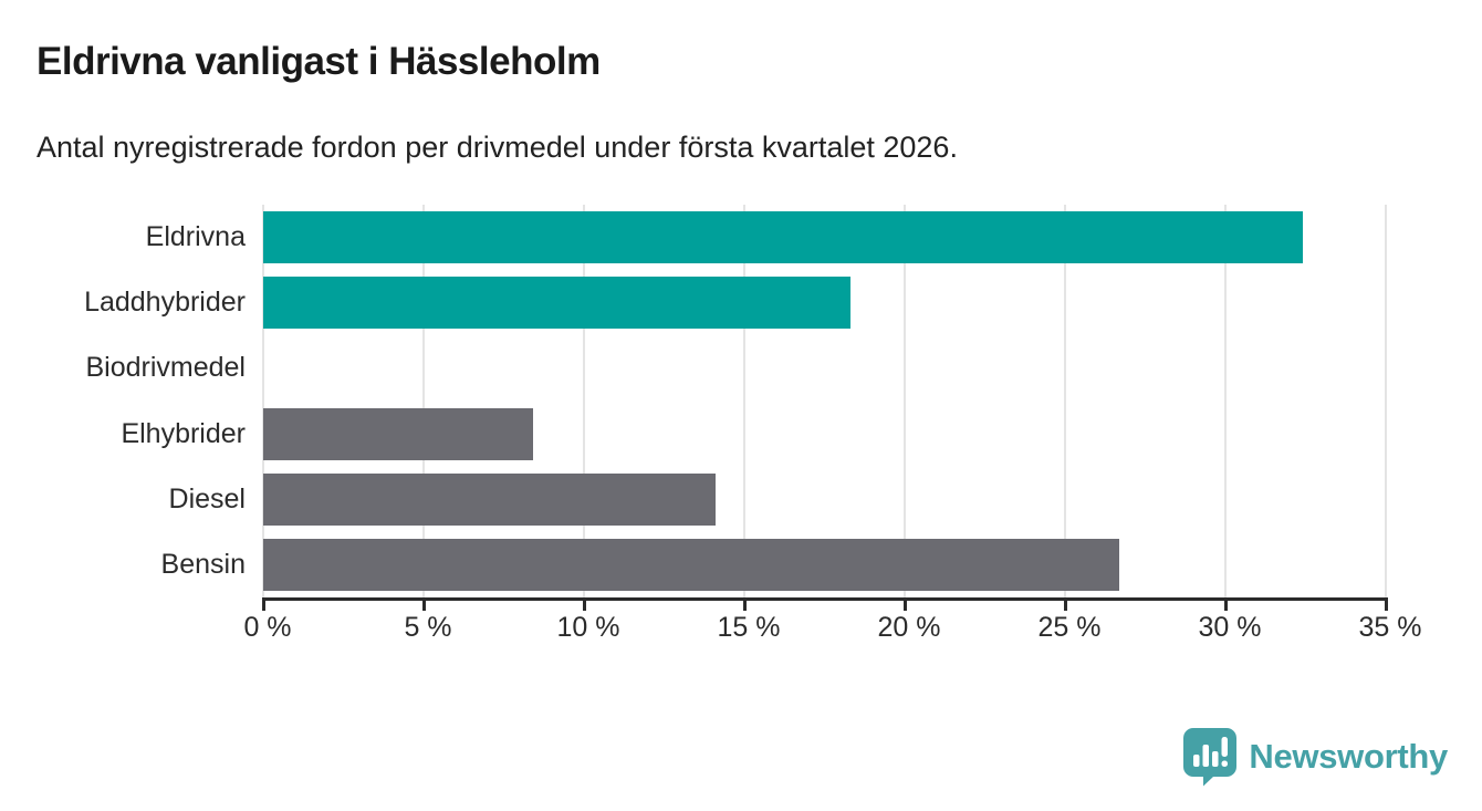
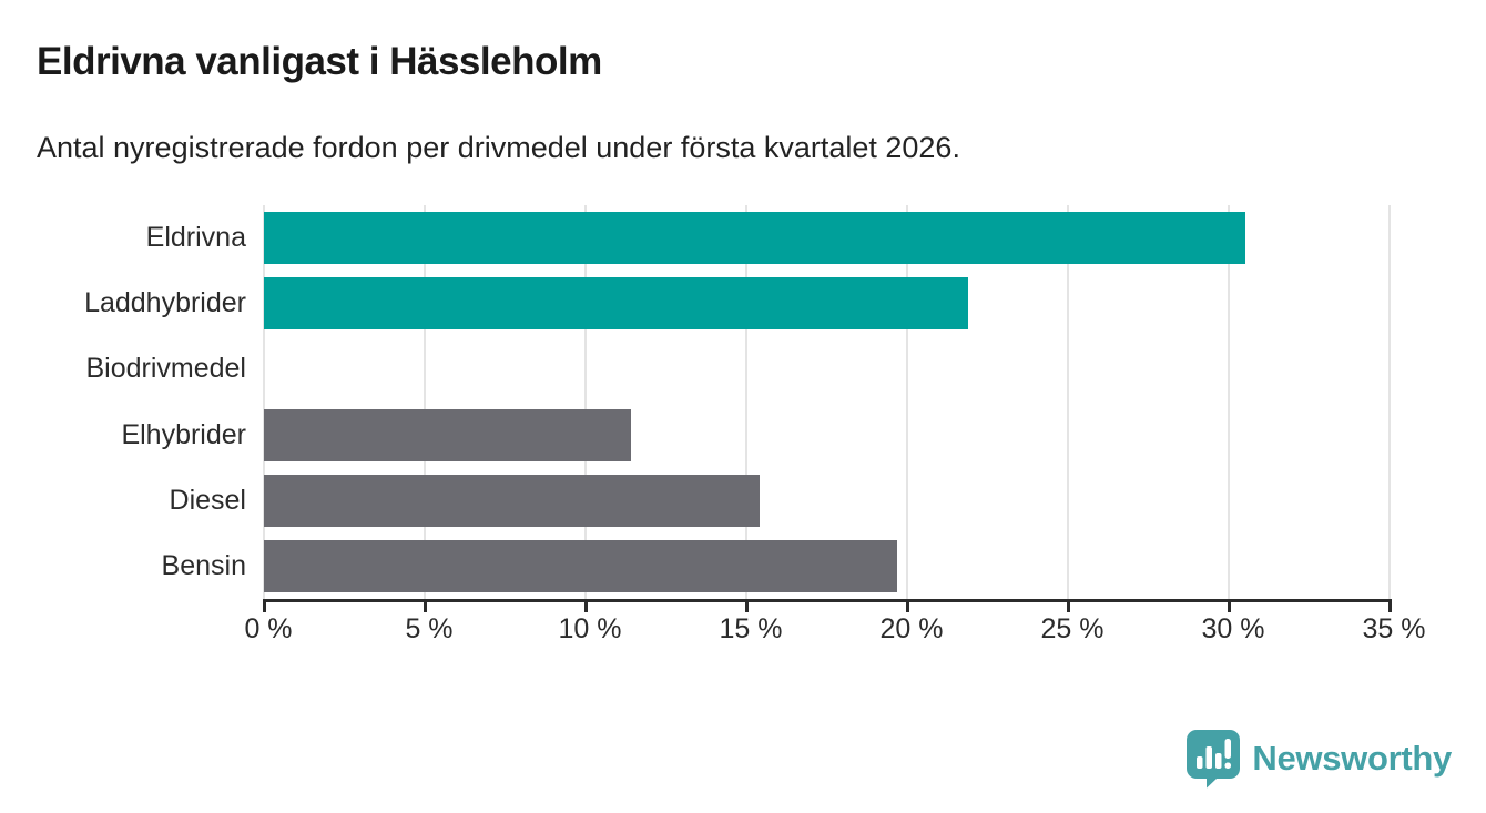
Eldrivna: 32.4% -> 30.5%
Laddhybrider: 18.3% -> 21.9%
Elhybrider: 8.4% -> 11.4%
Diesel: 14.1% -> 15.4%
Bensin: 26.7% -> 19.7%
